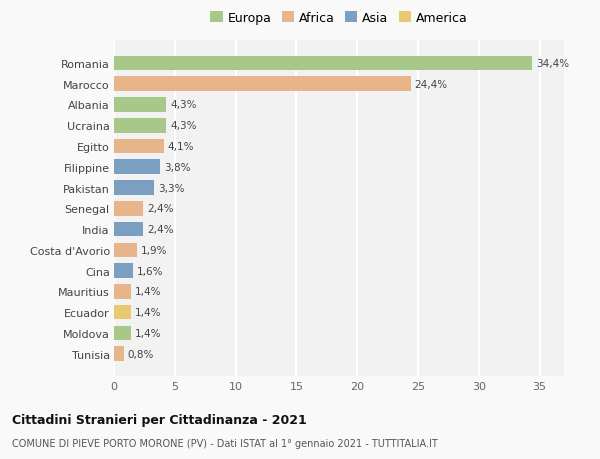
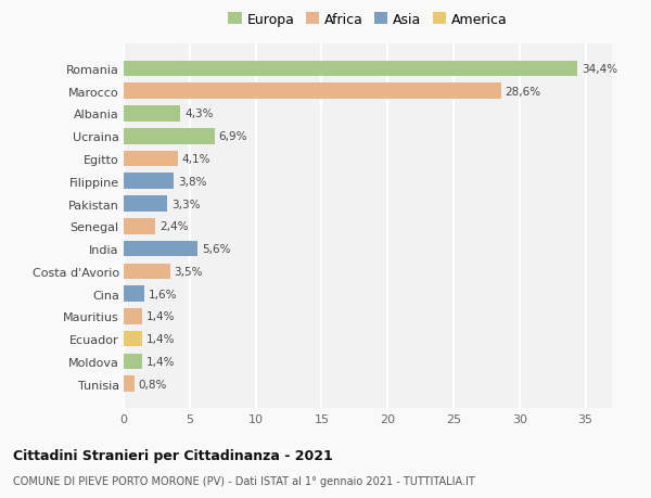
Marocco: 24,4% -> 28,6%
Ucraina: 4,3% -> 6,9%
India: 2,4% -> 5,6%
Costa d'Avorio: 1,9% -> 3,5%
